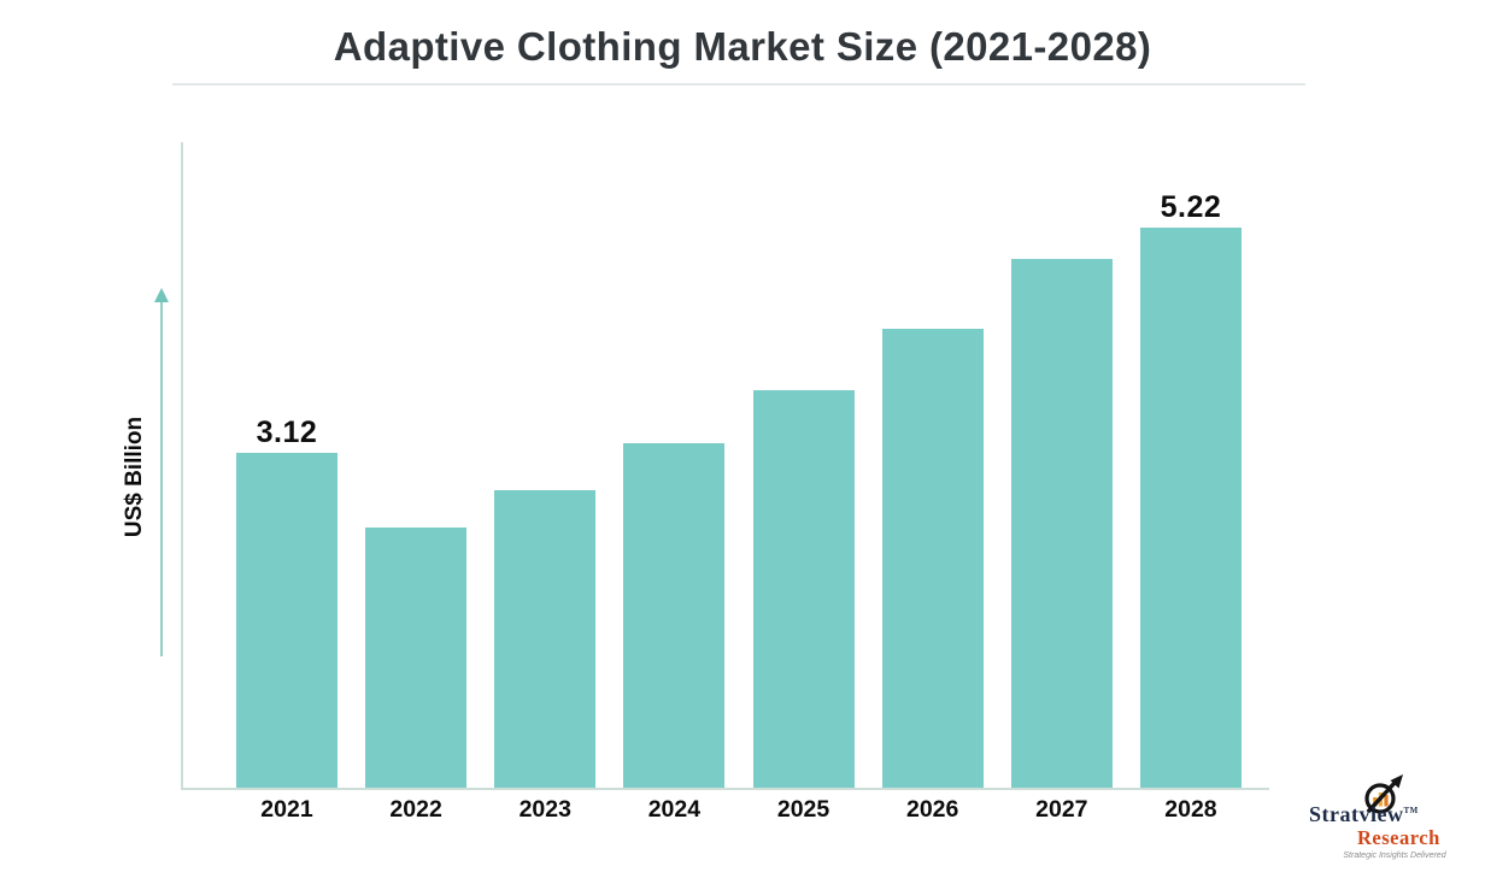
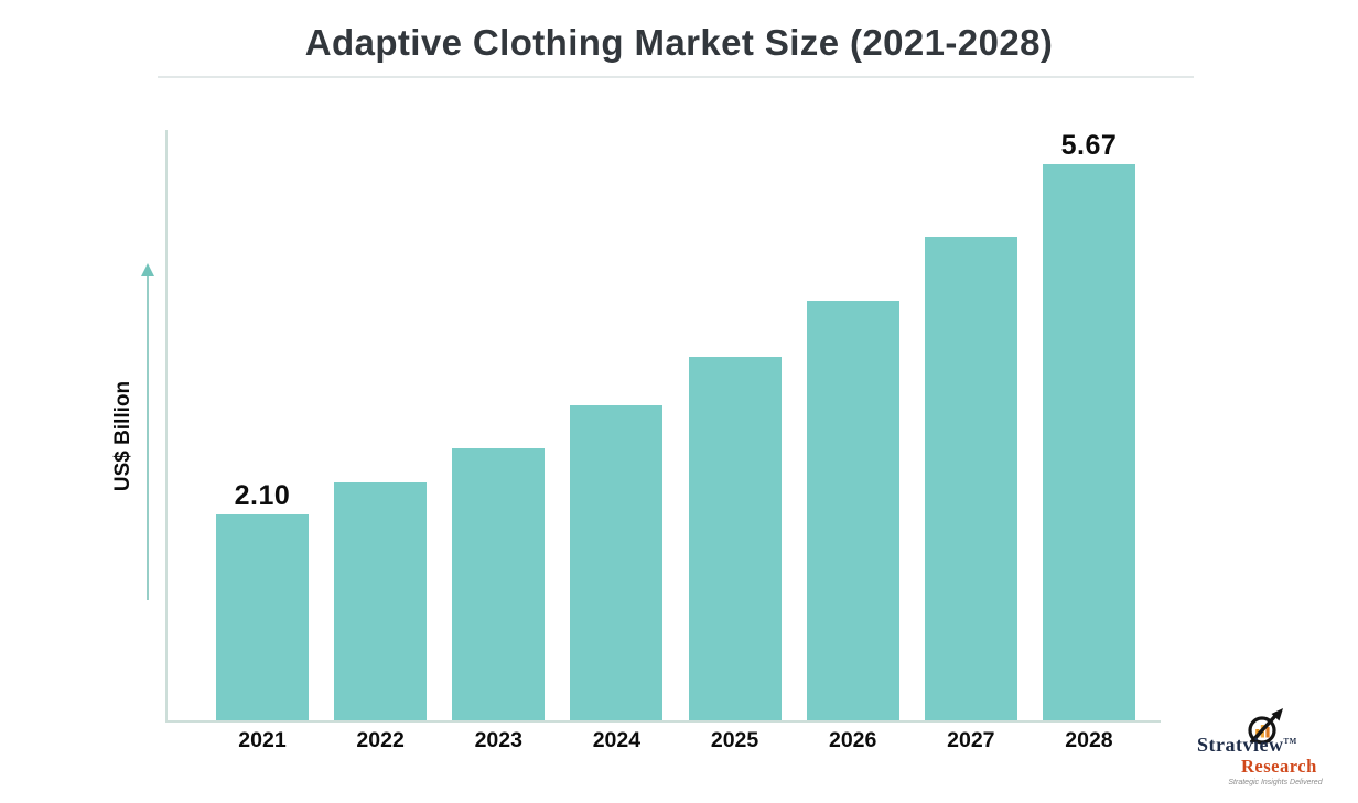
2021: 3.12 -> 2.10
2028: 5.22 -> 5.67
